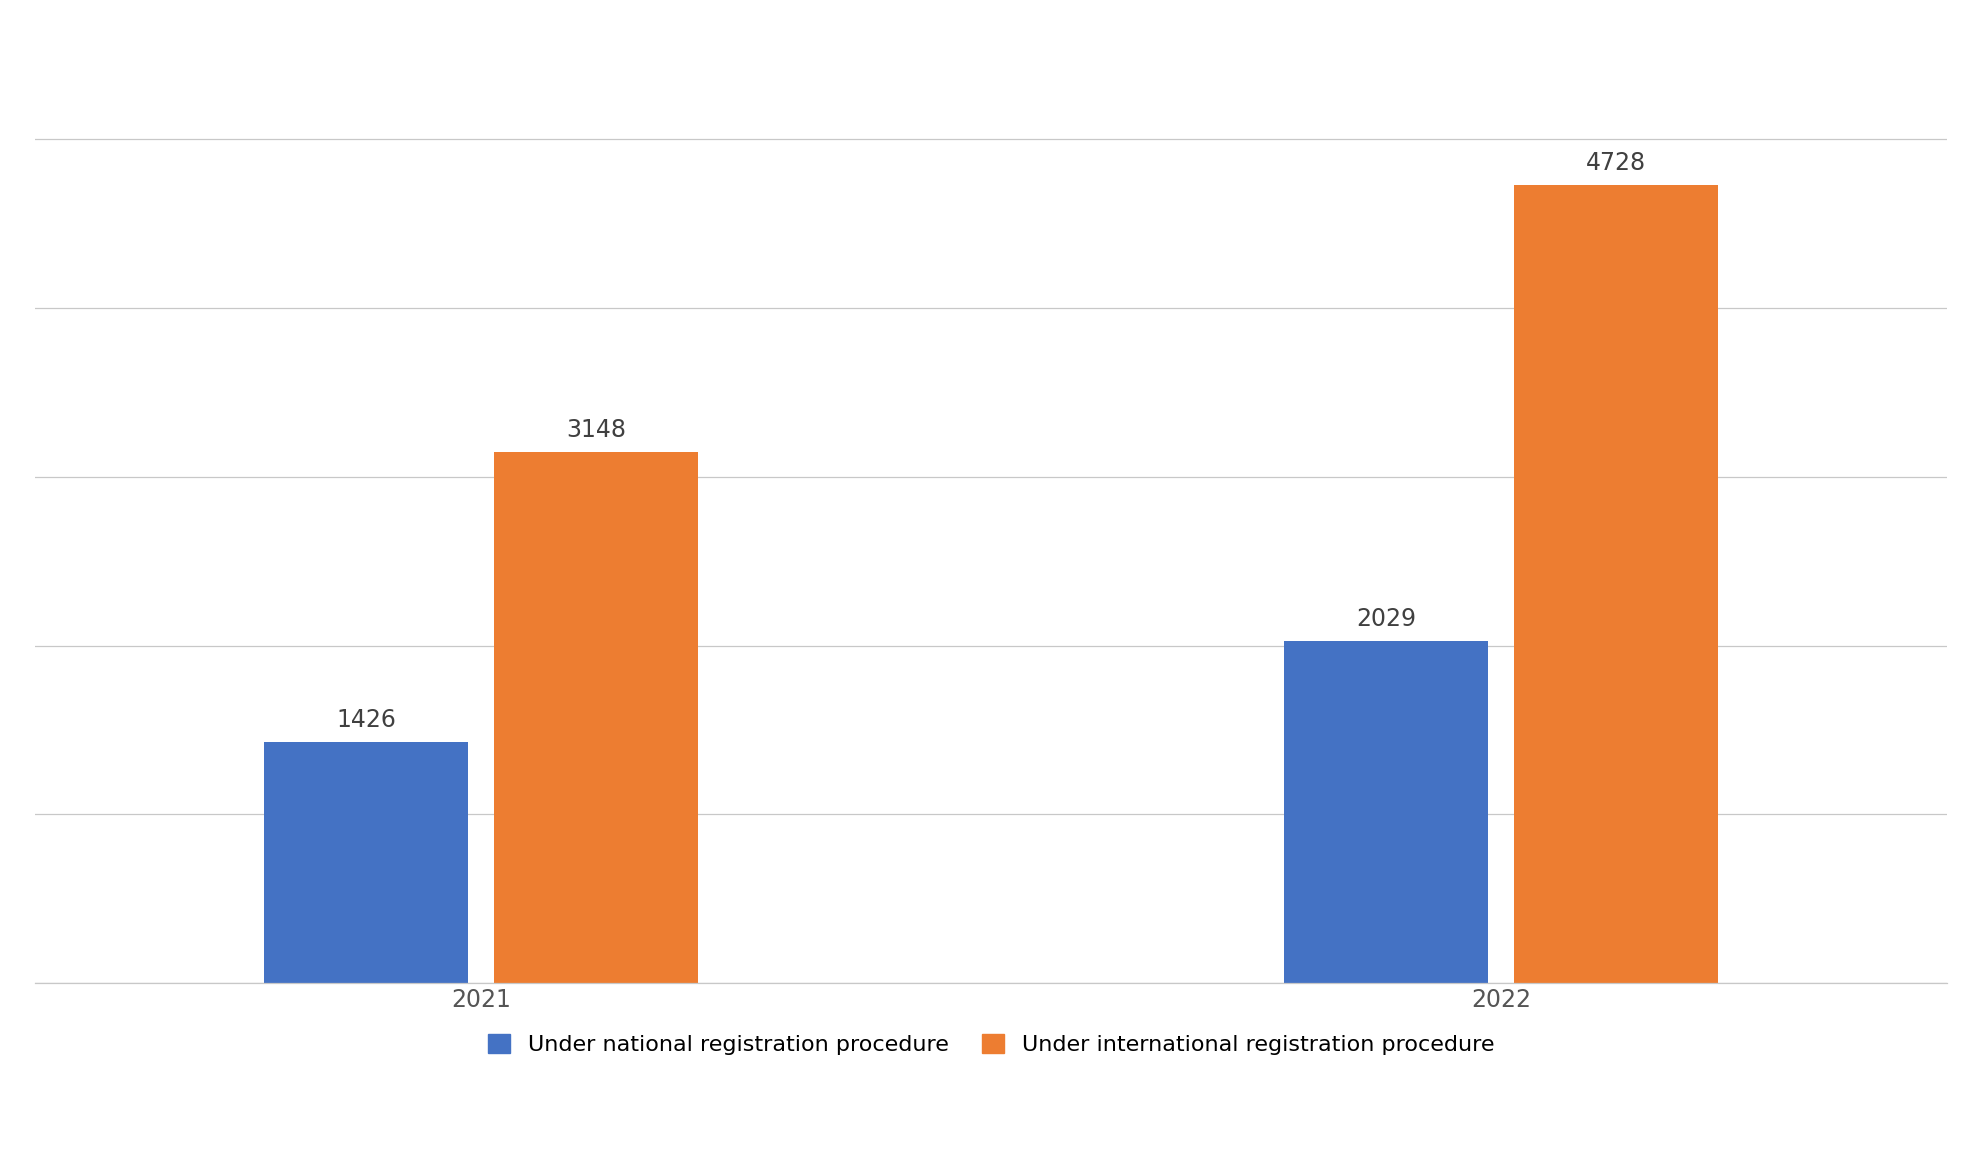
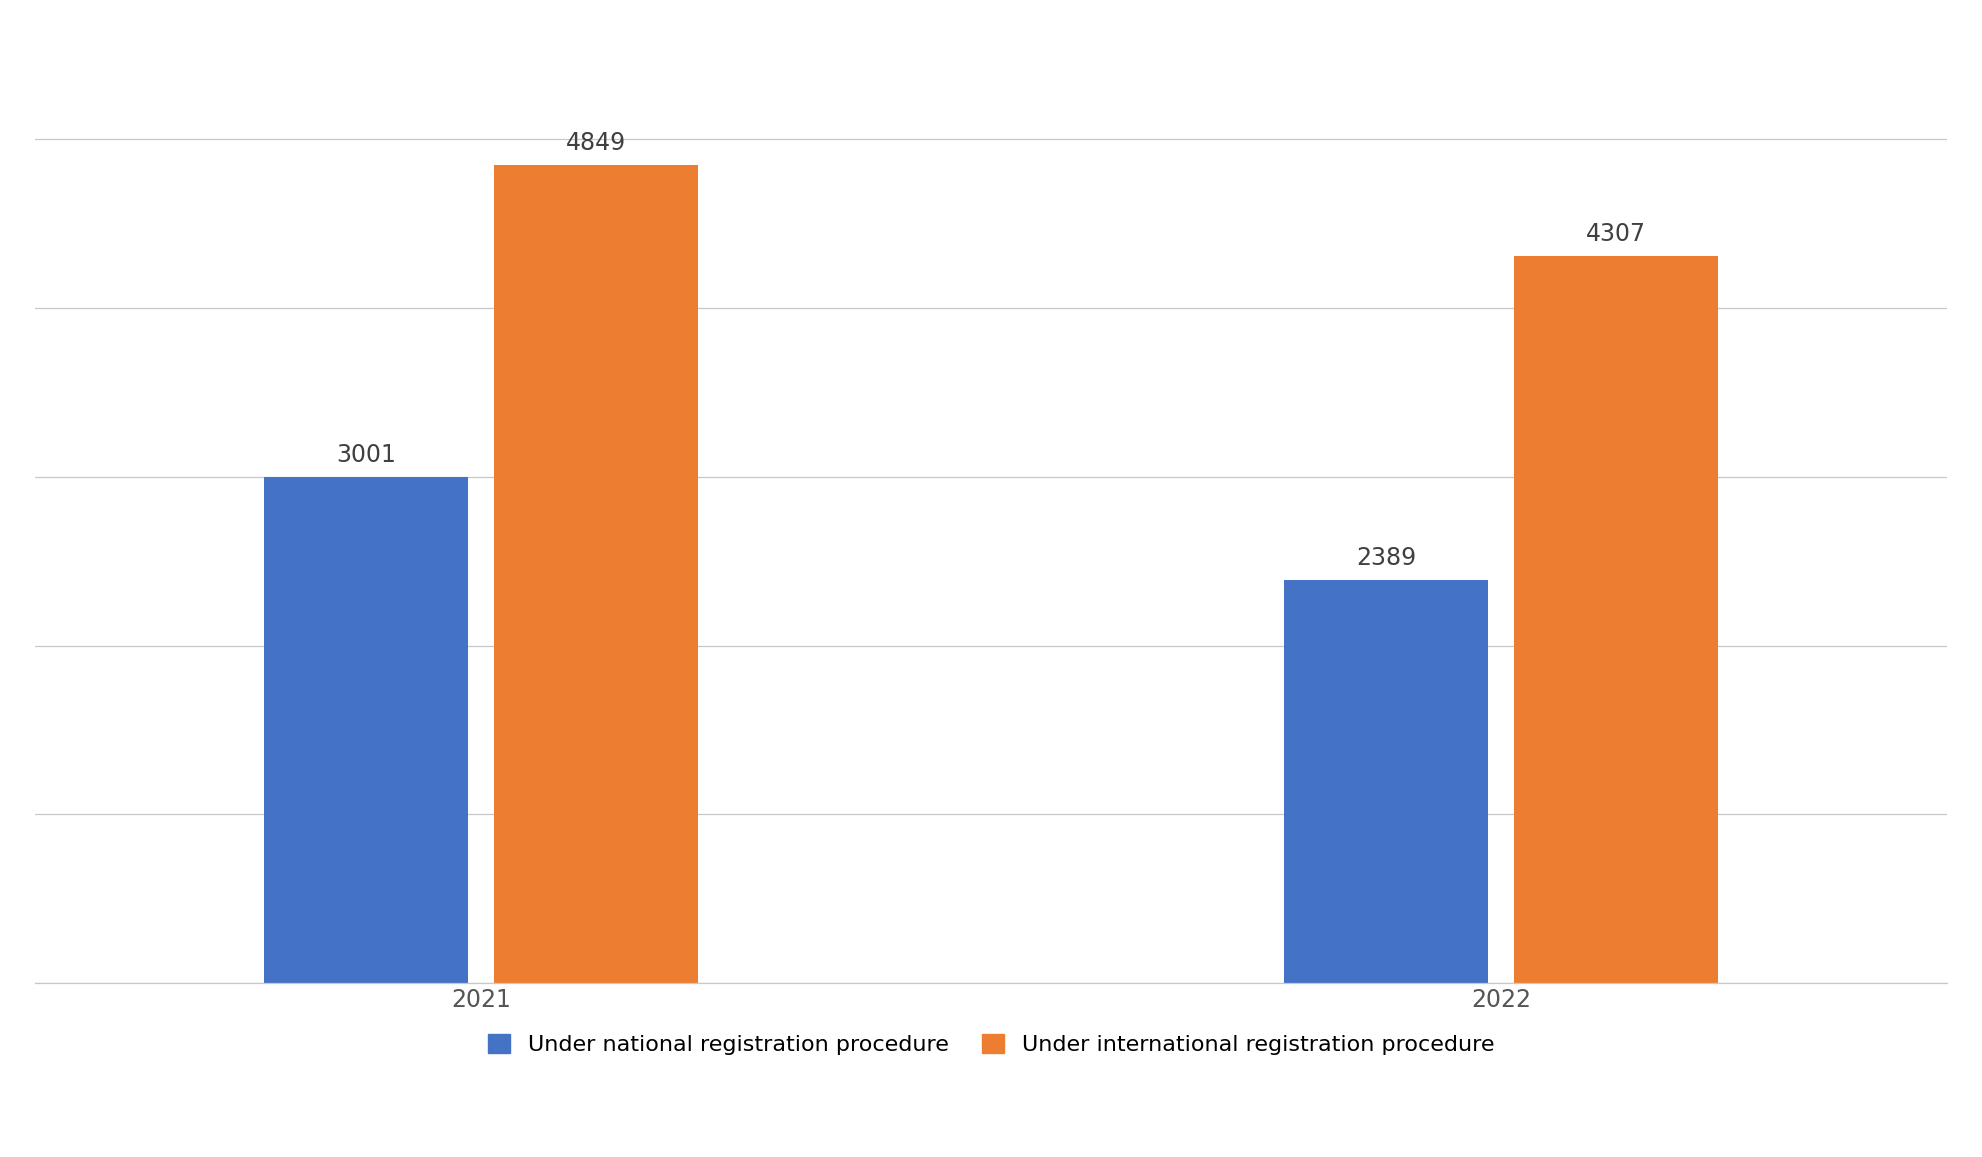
Under national registration procedure/2021: 1426 -> 3001
Under international registration procedure/2021: 3148 -> 4849
Under national registration procedure/2022: 2029 -> 2389
Under international registration procedure/2022: 4728 -> 4307
